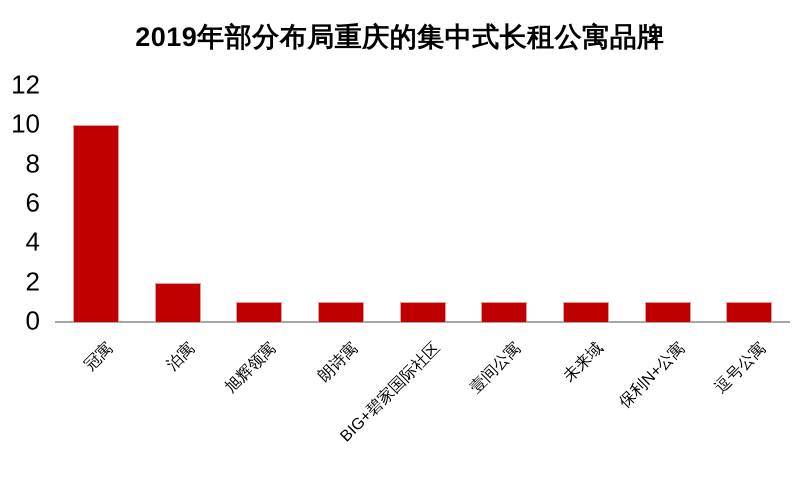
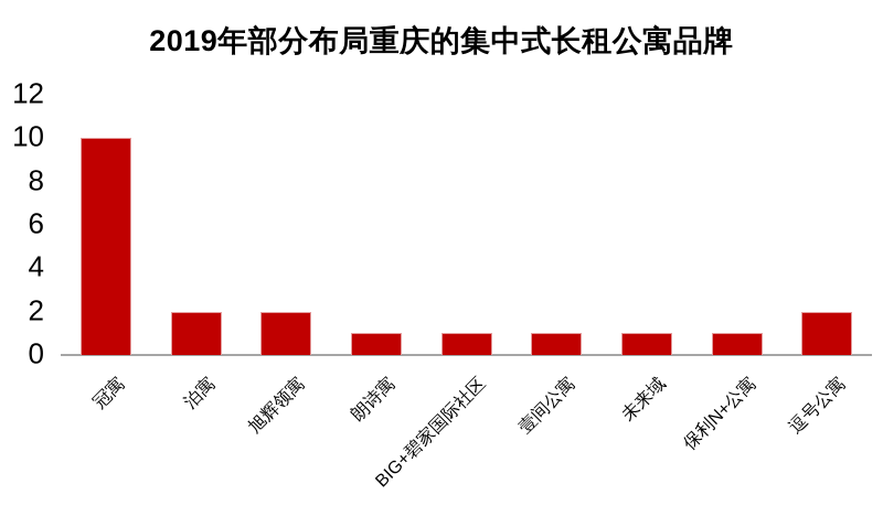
旭辉领寓: 1 -> 2
逗号公寓: 1 -> 2
